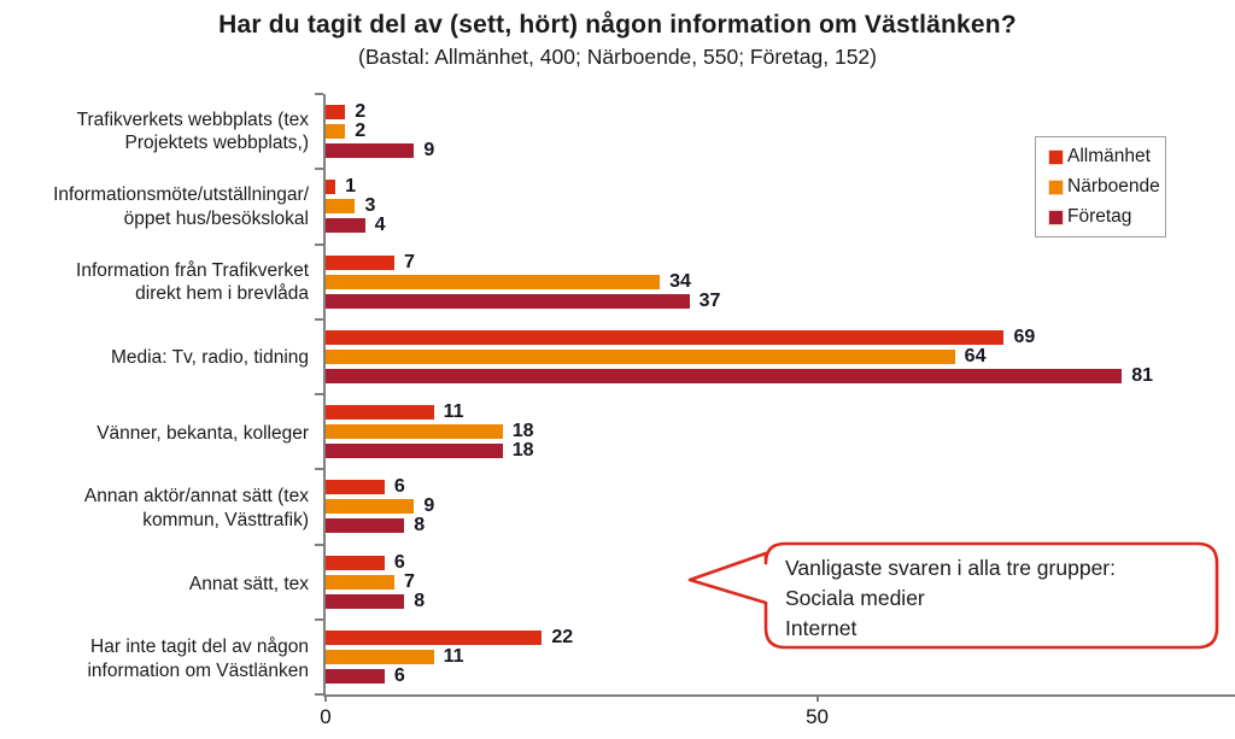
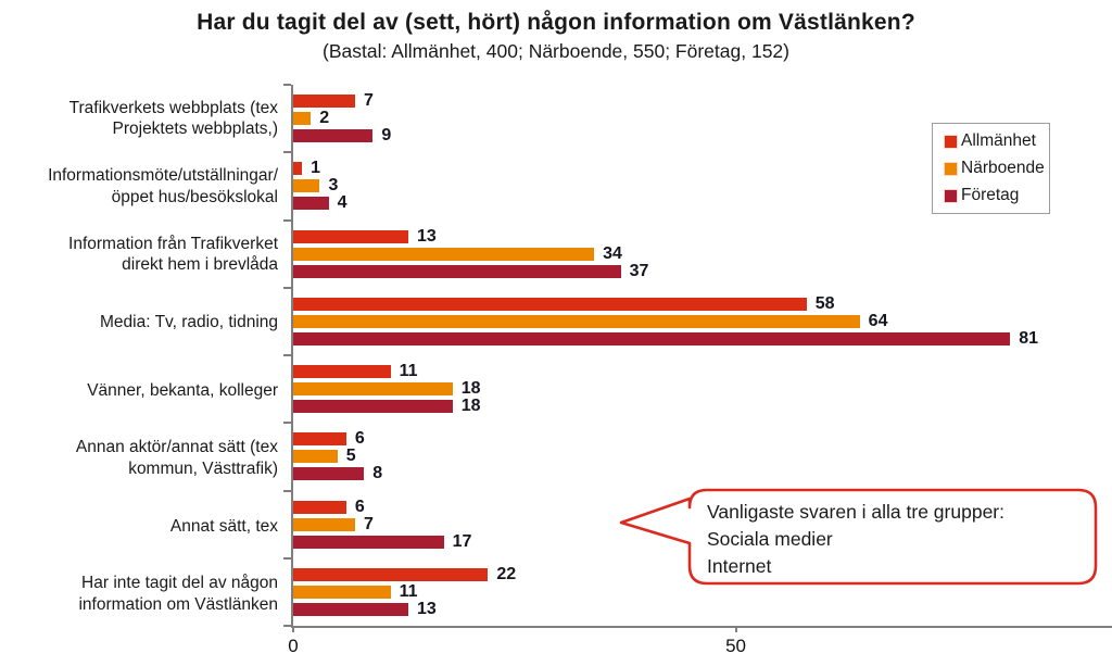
Allmänhet/Trafikverkets webbplats (tex Projektets webbplats,): 2 -> 7
Allmänhet/Information från Trafikverket direkt hem i brevlåda: 7 -> 13
Allmänhet/Media: Tv, radio, tidning: 69 -> 58
Närboende/Annan aktör/annat sätt (tex kommun, Västtrafik): 9 -> 5
Företag/Annat sätt, tex: 8 -> 17
Företag/Har inte tagit del av någon information om Västlänken: 6 -> 13
